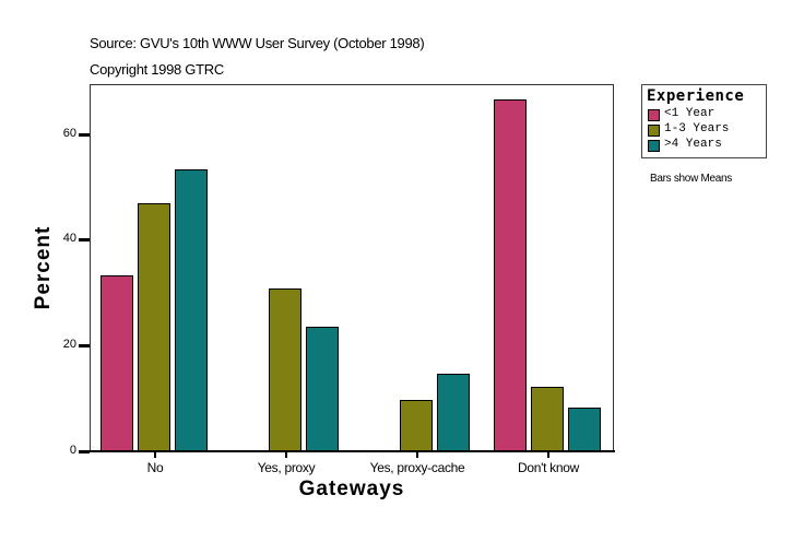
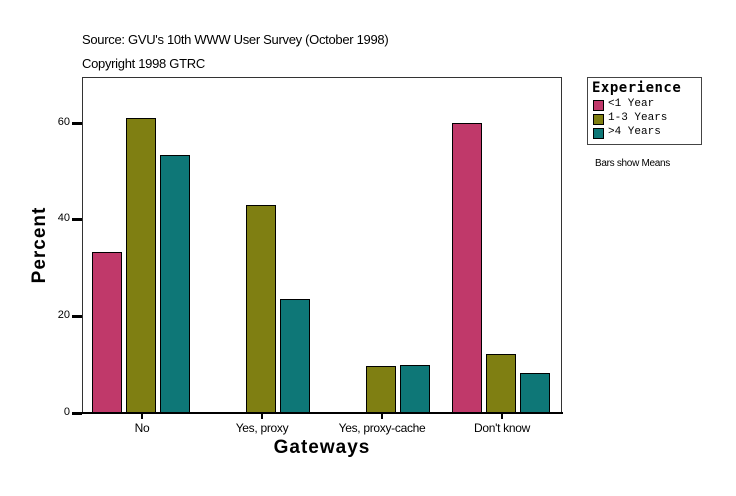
1-3 Years/No: 47 -> 61
1-3 Years/Yes, proxy: 31 -> 43
>4 Years/Yes, proxy-cache: 15 -> 10
<1 Year/Don't know: 67 -> 60
